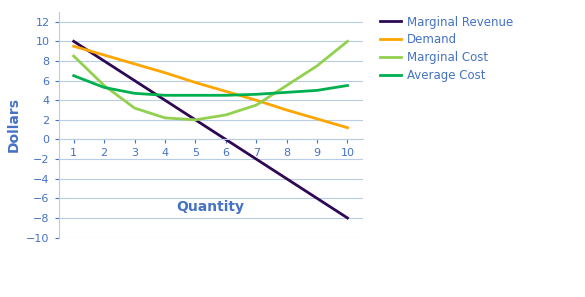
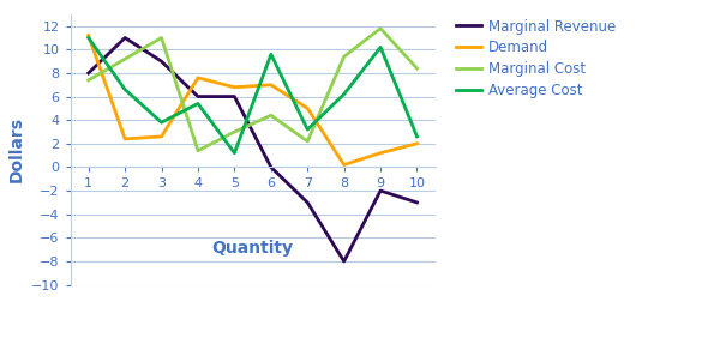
Marginal Revenue/1: 10 -> 8
Demand/1: 9.5 -> 11.2
Marginal Cost/1: 8.5 -> 7.4
Average Cost/1: 6.5 -> 11.0
Marginal Revenue/2: 8 -> 11
Demand/2: 8.6 -> 2.4
Marginal Cost/2: 5.5 -> 9.2
Average Cost/2: 5.3 -> 6.6
Marginal Revenue/3: 6 -> 9
Demand/3: 7.7 -> 2.6
Marginal Cost/3: 3.2 -> 11.0
Average Cost/3: 4.7 -> 3.8
Marginal Revenue/4: 4 -> 6
Demand/4: 6.8 -> 7.6
Marginal Cost/4: 2.2 -> 1.4
Average Cost/4: 4.5 -> 5.4
Marginal Revenue/5: 2 -> 6
Demand/5: 5.8 -> 6.8
Marginal Cost/5: 2.0 -> 3.0
Average Cost/5: 4.5 -> 1.2
Demand/6: 4.9 -> 7.0
Marginal Cost/6: 2.5 -> 4.4
Average Cost/6: 4.5 -> 9.6
Marginal Revenue/7: -2 -> -3
Demand/7: 4.0 -> 5.0
Marginal Cost/7: 3.5 -> 2.2
Average Cost/7: 4.6 -> 3.2
Marginal Revenue/8: -4 -> -8
Demand/8: 3.0 -> 0.2
Marginal Cost/8: 5.5 -> 9.4
Average Cost/8: 4.8 -> 6.2
Marginal Revenue/9: -6 -> -2
Demand/9: 2.1 -> 1.2
Marginal Cost/9: 7.5 -> 11.8
Average Cost/9: 5.0 -> 10.2
Marginal Revenue/10: -8 -> -3
Demand/10: 1.2 -> 2.0
Marginal Cost/10: 10.0 -> 8.4
Average Cost/10: 5.5 -> 2.6
